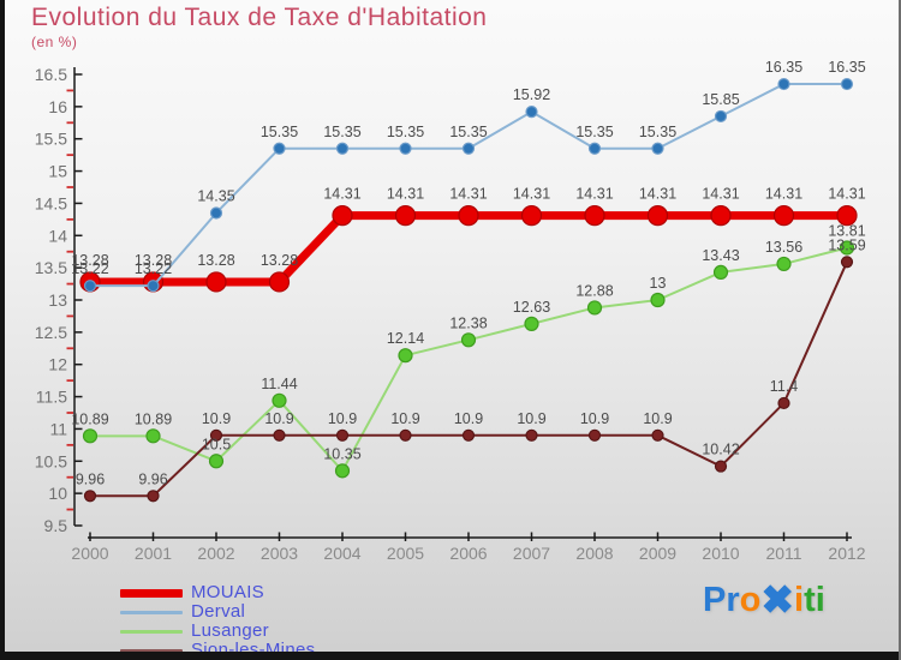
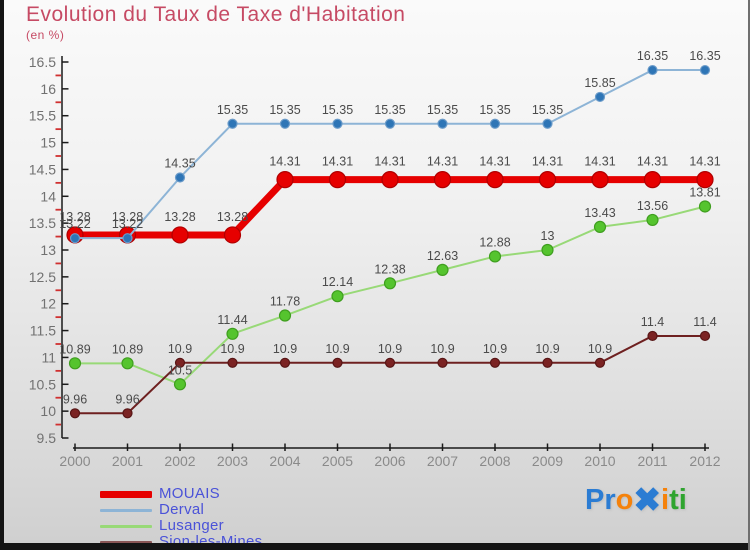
Lusanger/2004: 10.35 -> 11.78
Derval/2007: 15.92 -> 15.35
Sion-les-Mines/2010: 10.42 -> 10.9
Sion-les-Mines/2012: 13.59 -> 11.4
